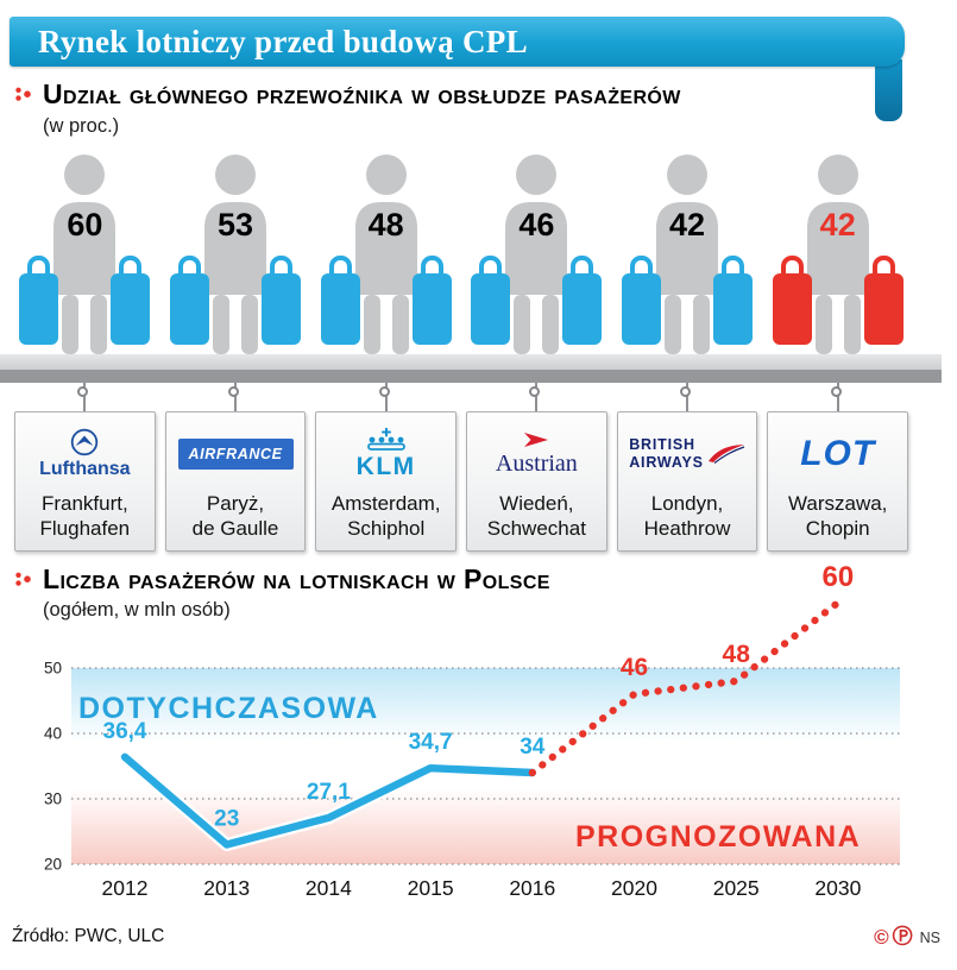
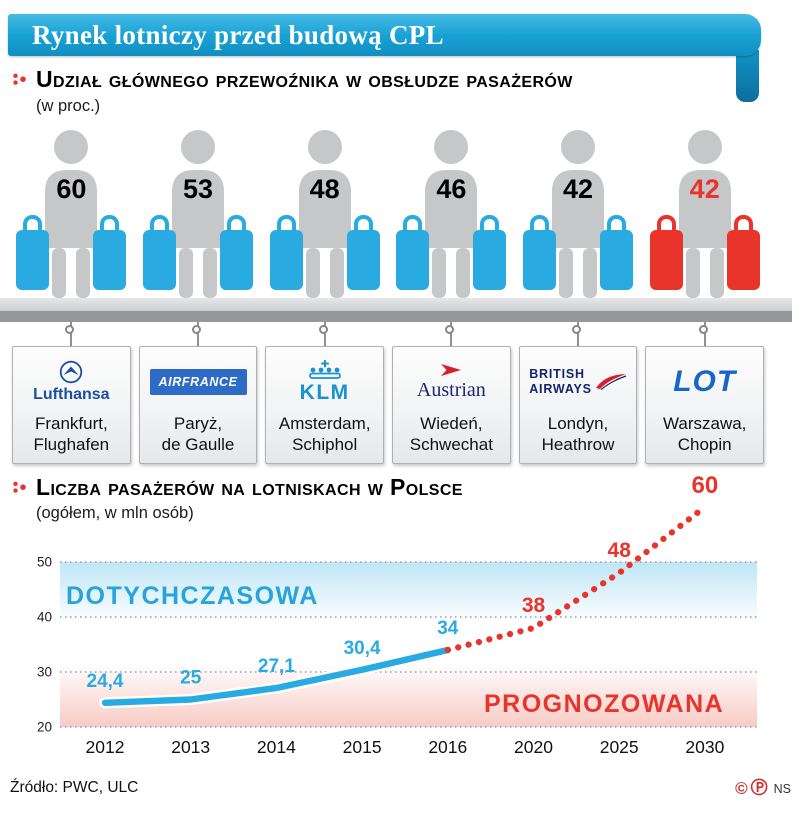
DOTYCHCZASOWA/2012: 36,4 -> 24,4
DOTYCHCZASOWA/2013: 23 -> 25
DOTYCHCZASOWA/2015: 34,7 -> 30,4
PROGNOZOWANA/2020: 46 -> 38
